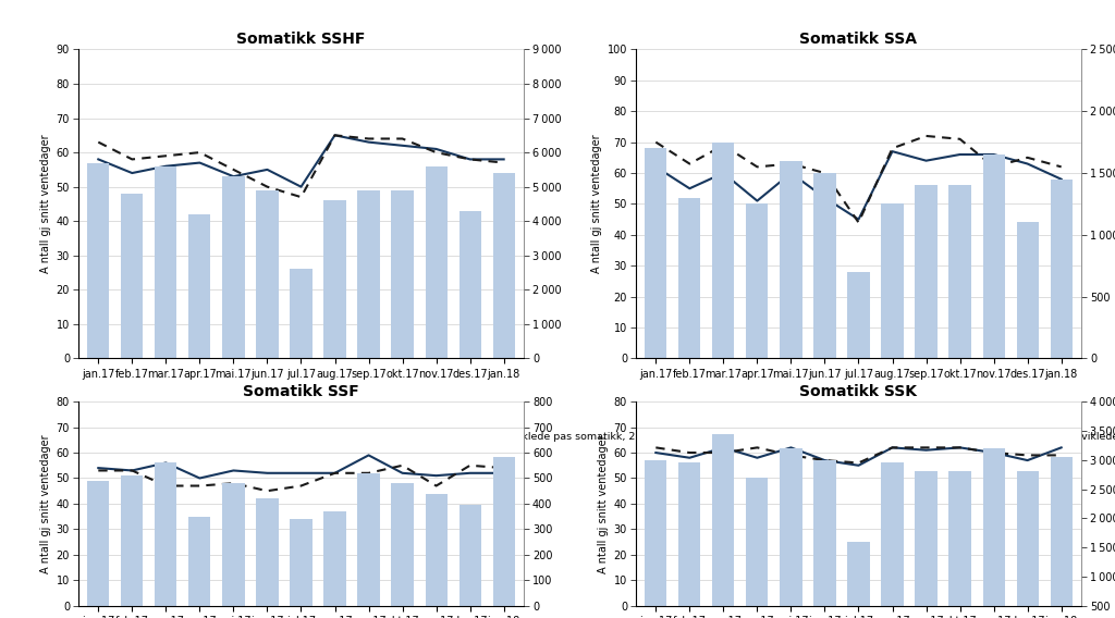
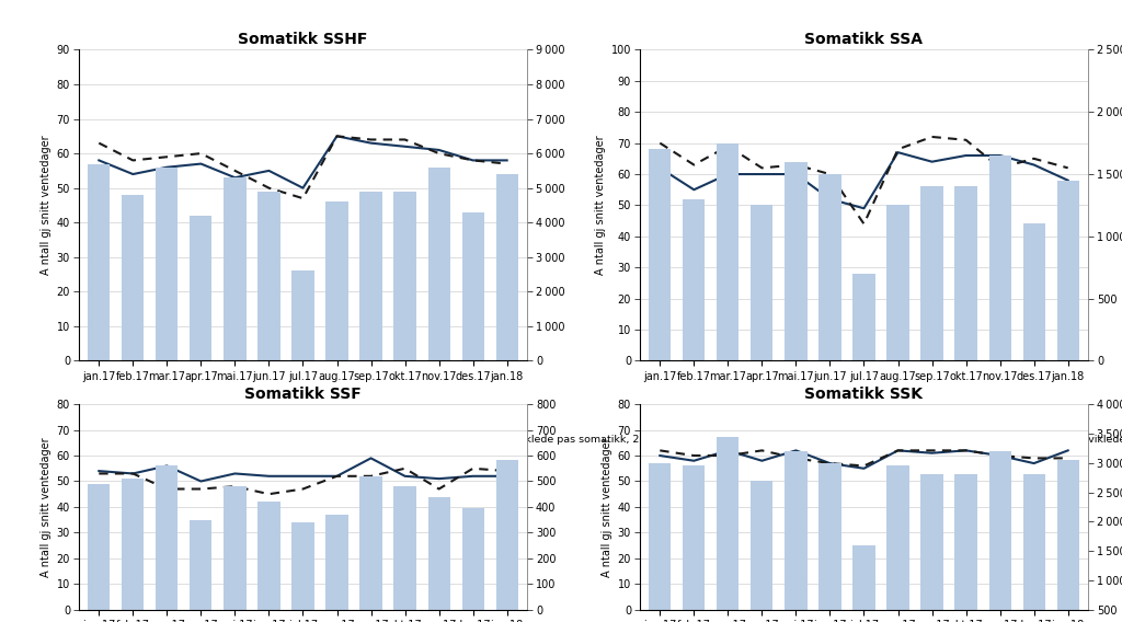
Somatikk SSA/Gj snitt antall dager avviklet alle pas SSA/apr.17: 51 -> 60
Somatikk SSA/Gj snitt antall dager avviklet alle pas SSA/jul.17: 45 -> 49
